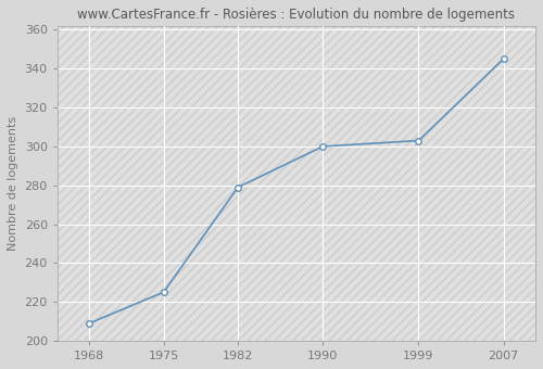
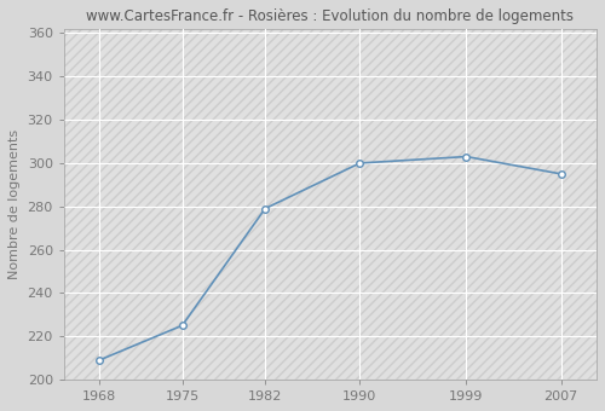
2007: 345 -> 295
